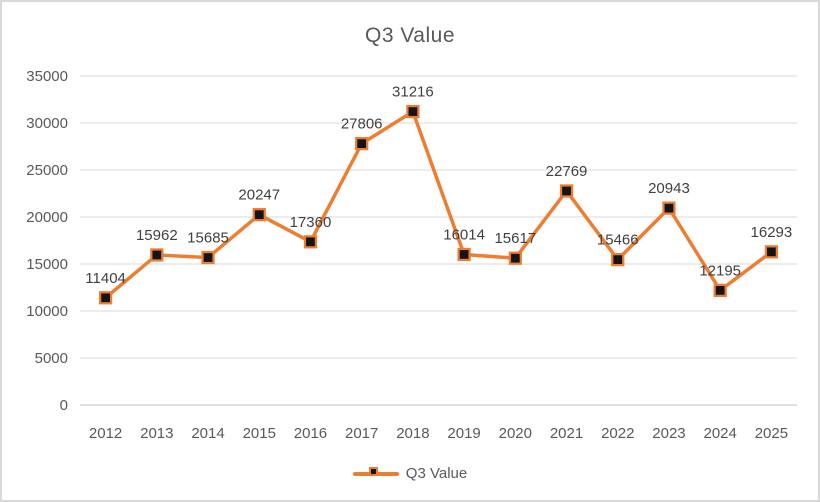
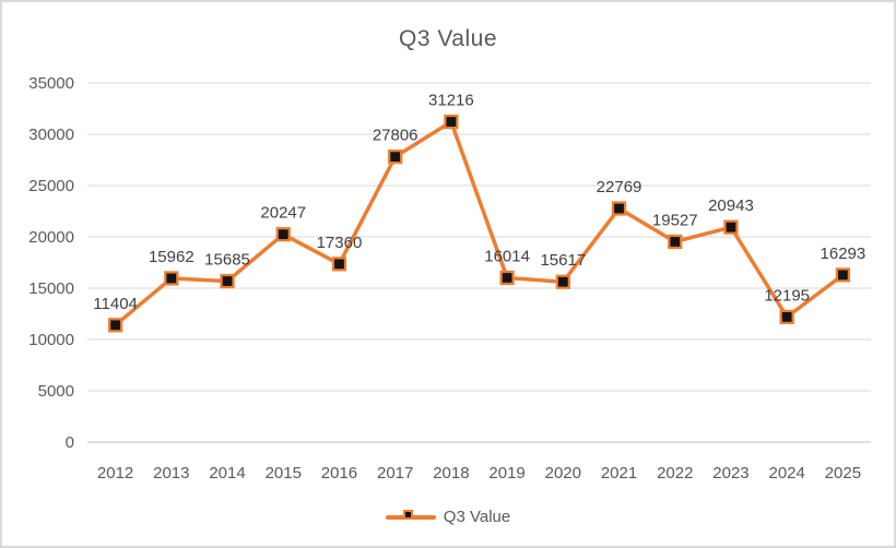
2022: 15466 -> 19527
